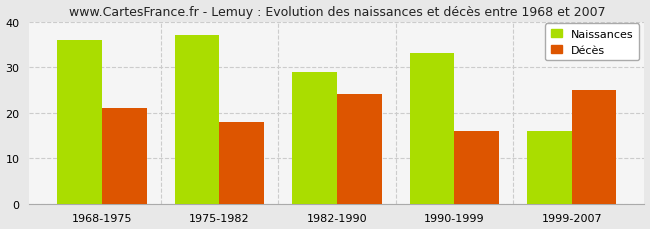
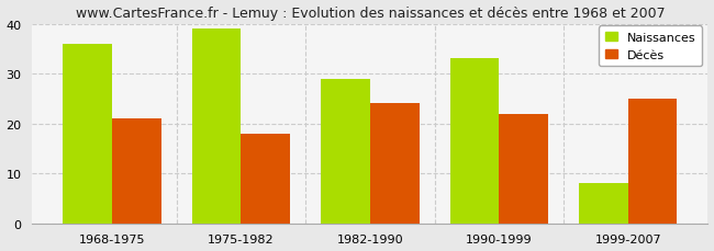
Naissances/1975-1982: 37 -> 39
Décès/1990-1999: 16 -> 22
Naissances/1999-2007: 16 -> 8
